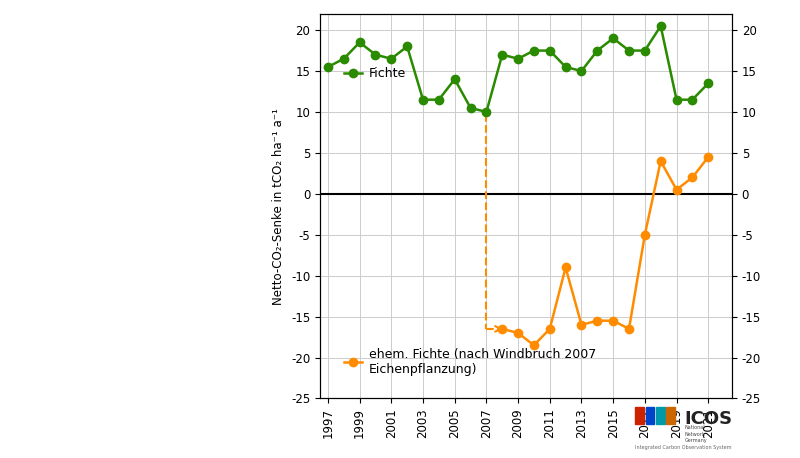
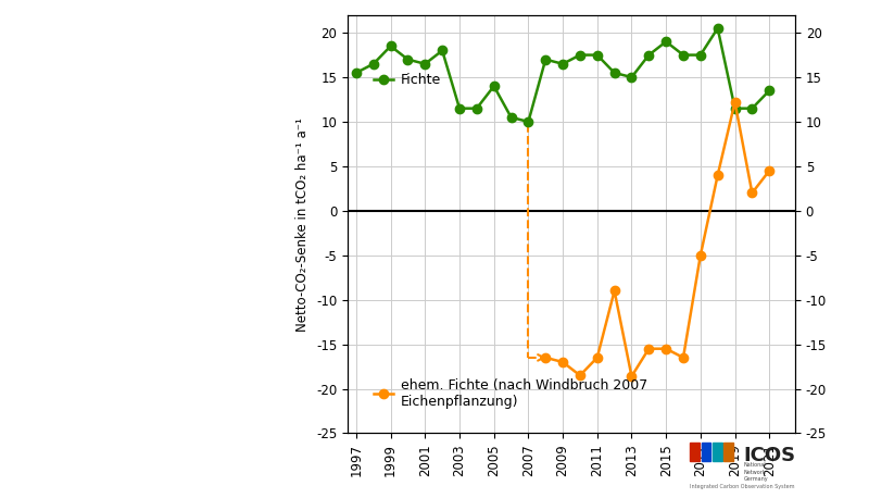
ehem. Fichte (nach Windbruch 2007 Eichenpflanzung)/2013: -16.0 -> -18.6
ehem. Fichte (nach Windbruch 2007 Eichenpflanzung)/2019: 0.5 -> 12.2
